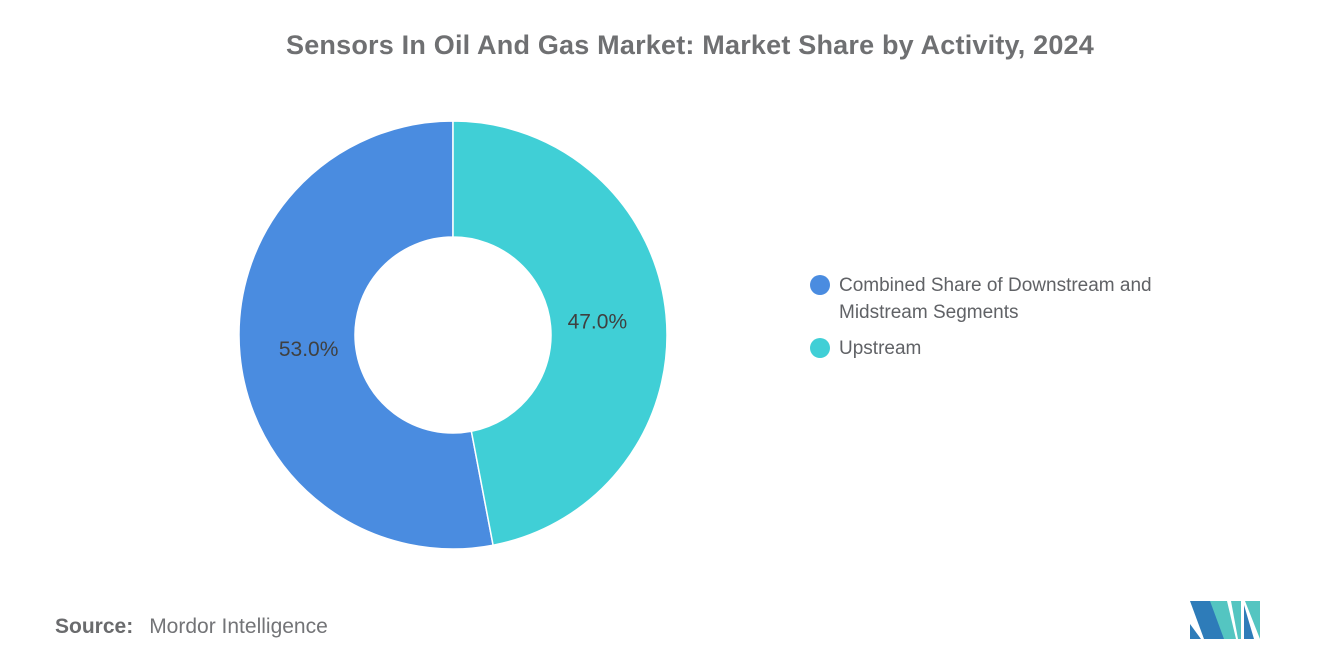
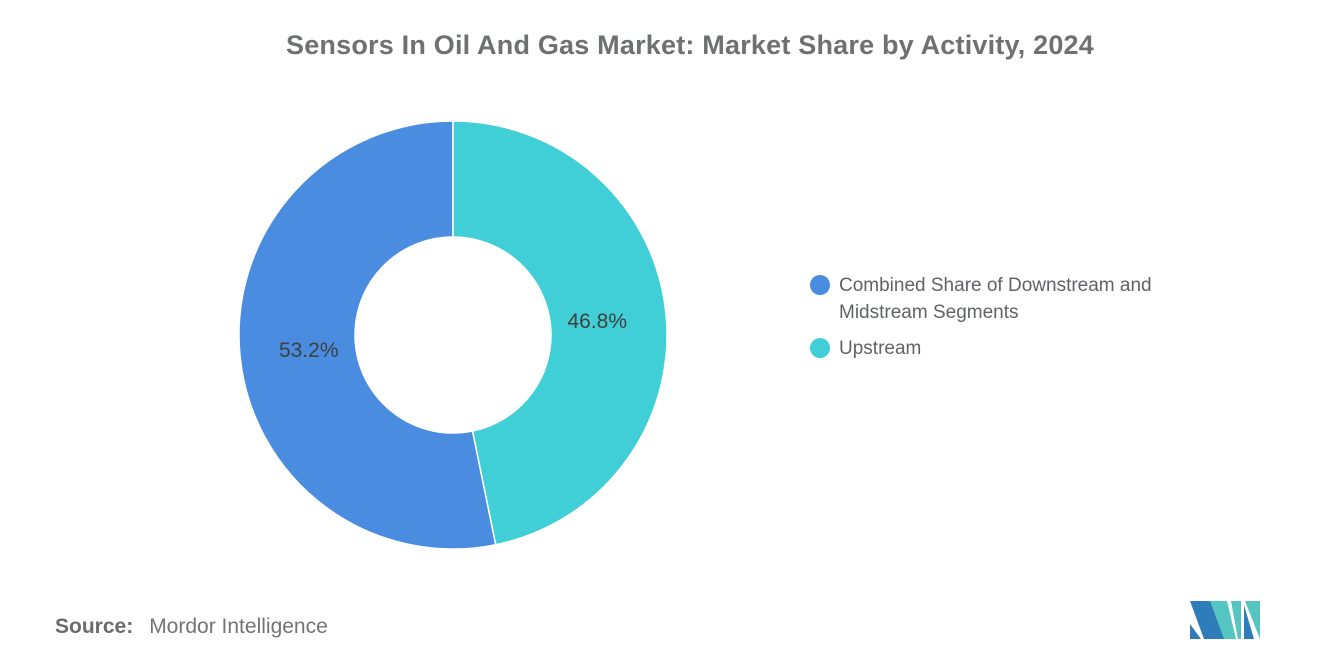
Combined Share of Downstream and Midstream Segments: 53.0% -> 53.2%
Upstream: 47.0% -> 46.8%
